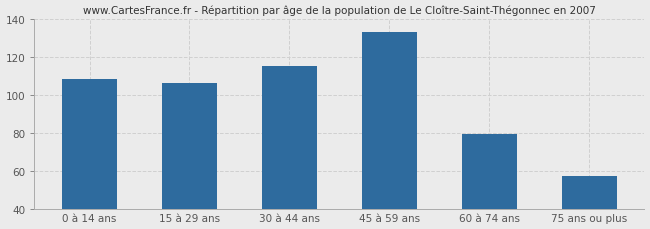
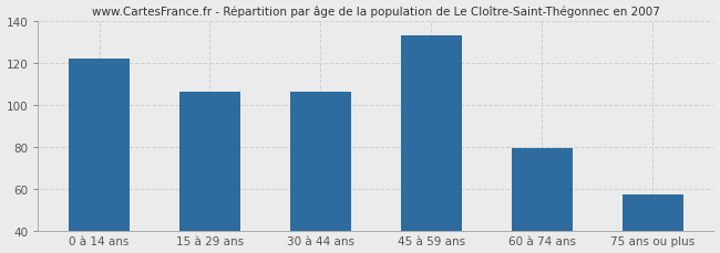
0 à 14 ans: 108 -> 122
30 à 44 ans: 115 -> 106
